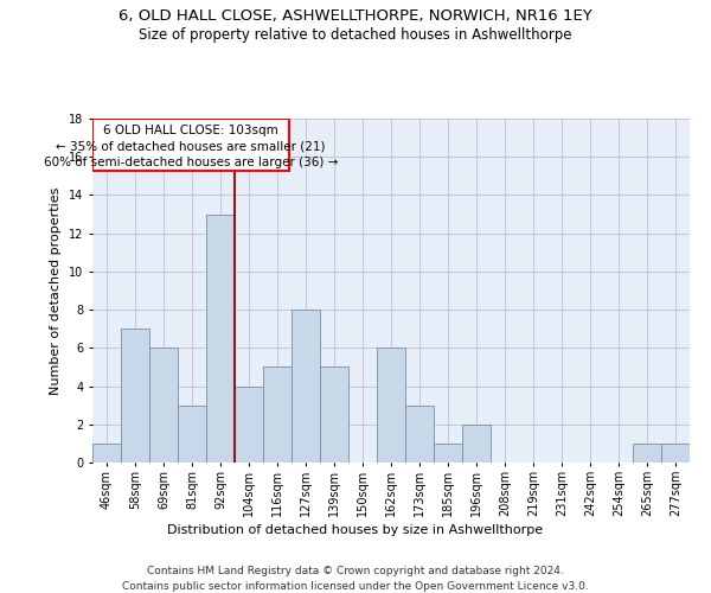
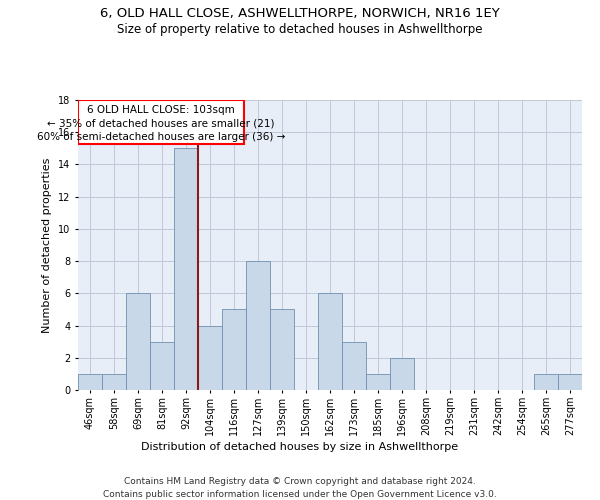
58sqm: 7 -> 1
92sqm: 13 -> 15
